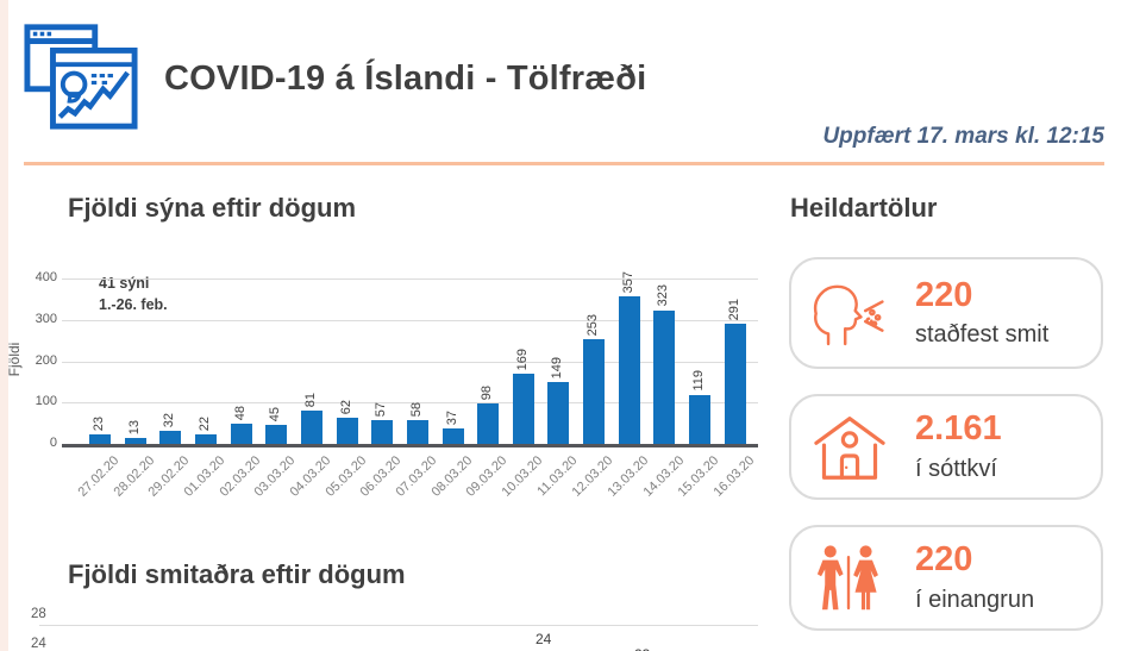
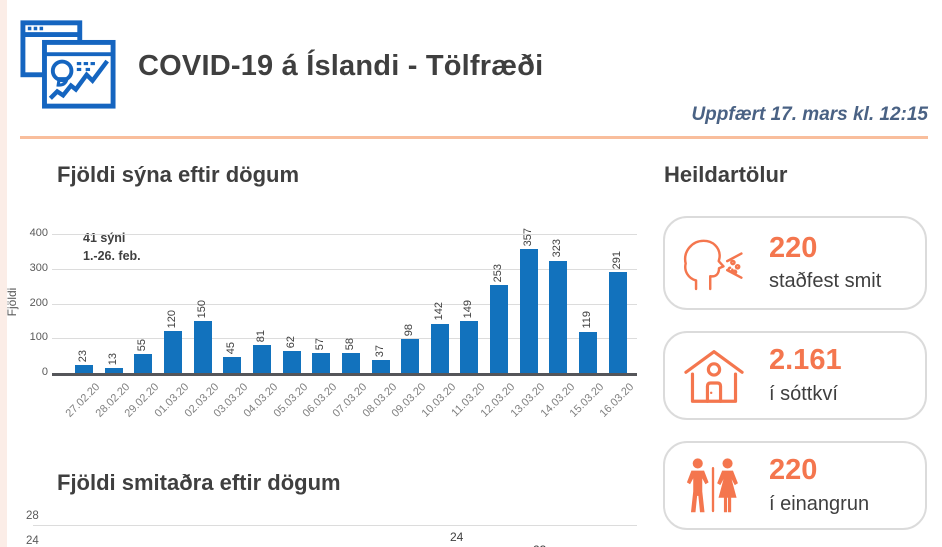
Fjöldi sýna eftir dögum/29.02.20: 32 -> 55
Fjöldi sýna eftir dögum/01.03.20: 22 -> 120
Fjöldi sýna eftir dögum/02.03.20: 48 -> 150
Fjöldi sýna eftir dögum/10.03.20: 169 -> 142
